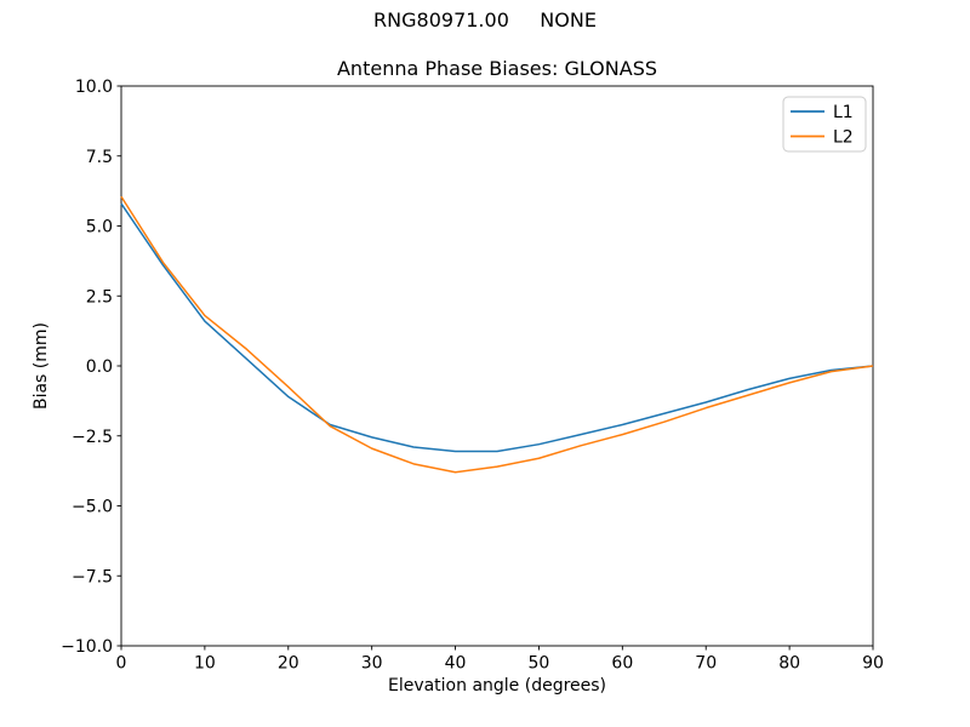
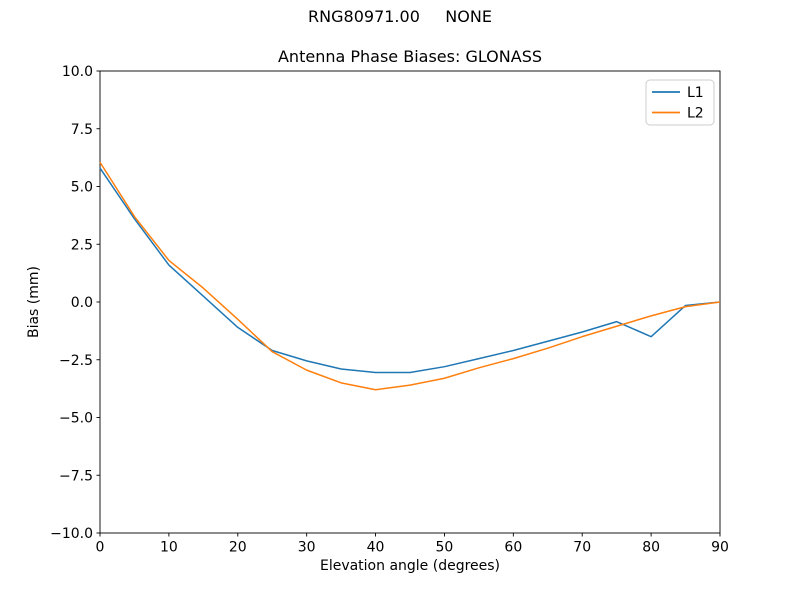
L1/80: -0.5 -> -1.5
